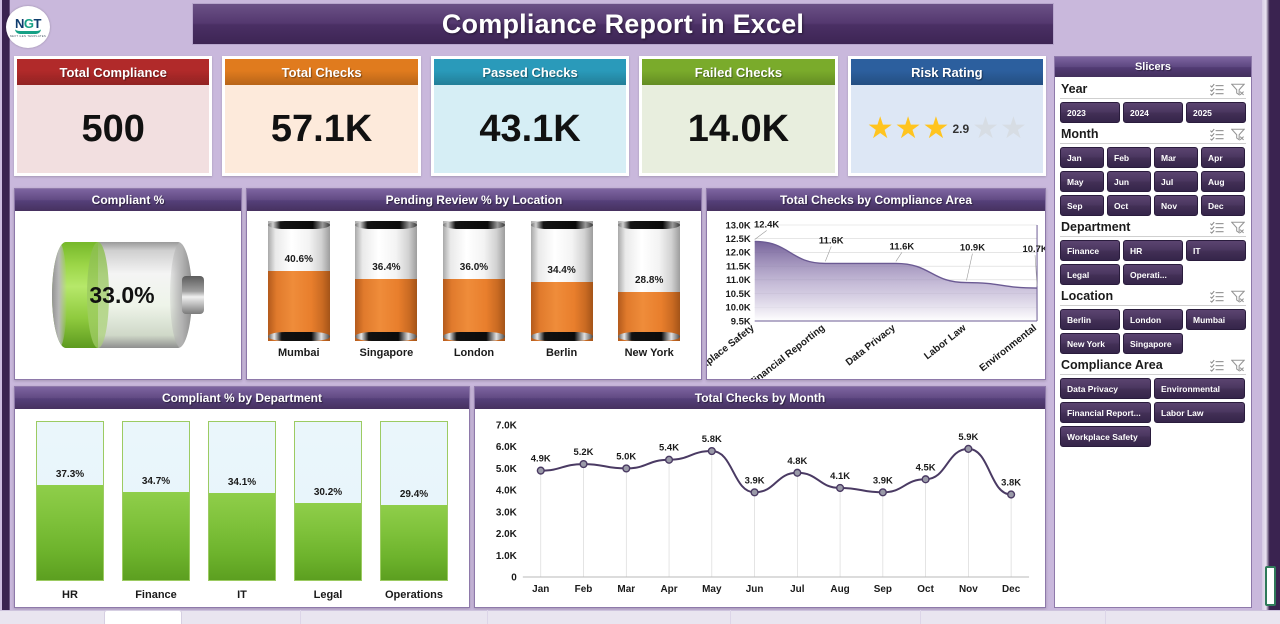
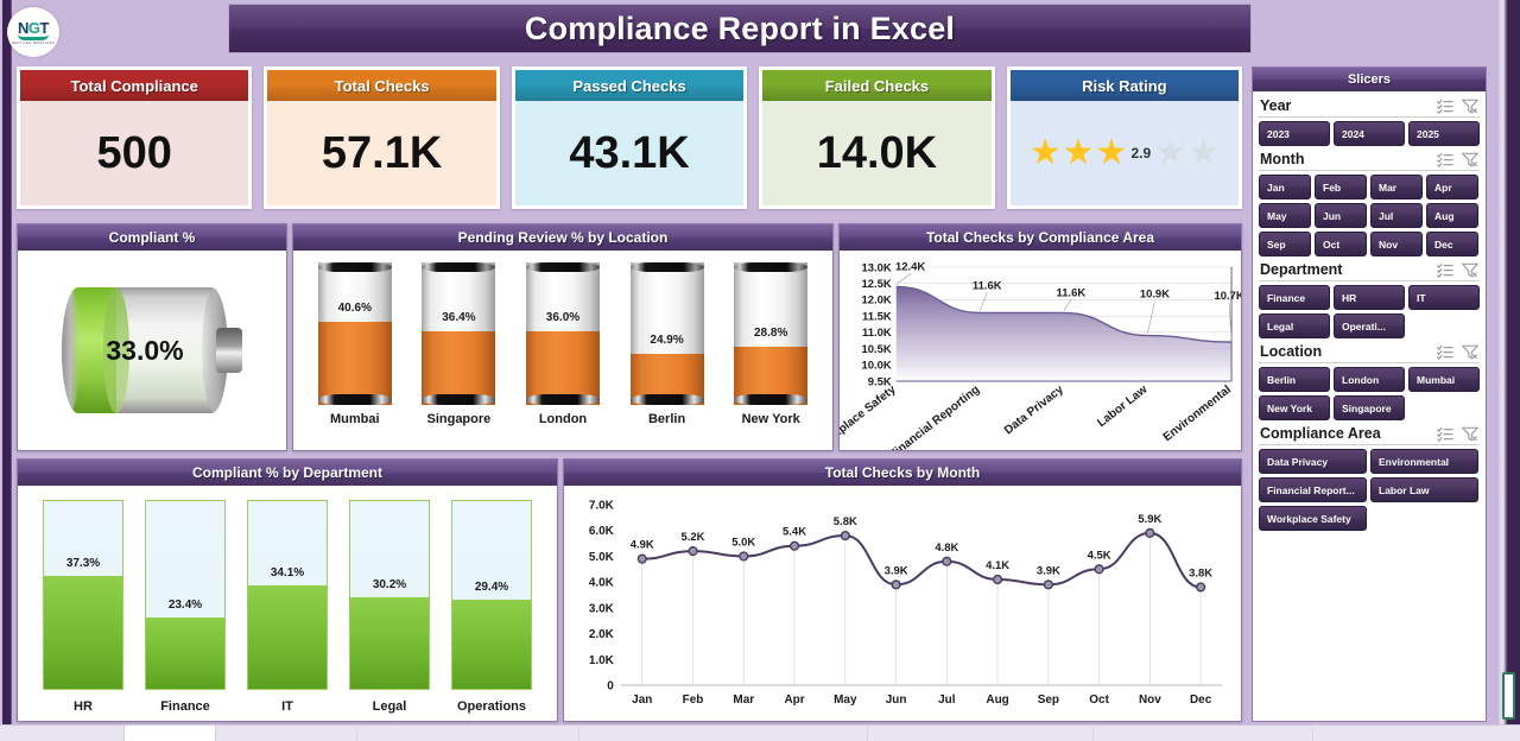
Pending Review % by Location/Berlin: 34.4% -> 24.9%
Compliant % by Department/Finance: 34.7% -> 23.4%
